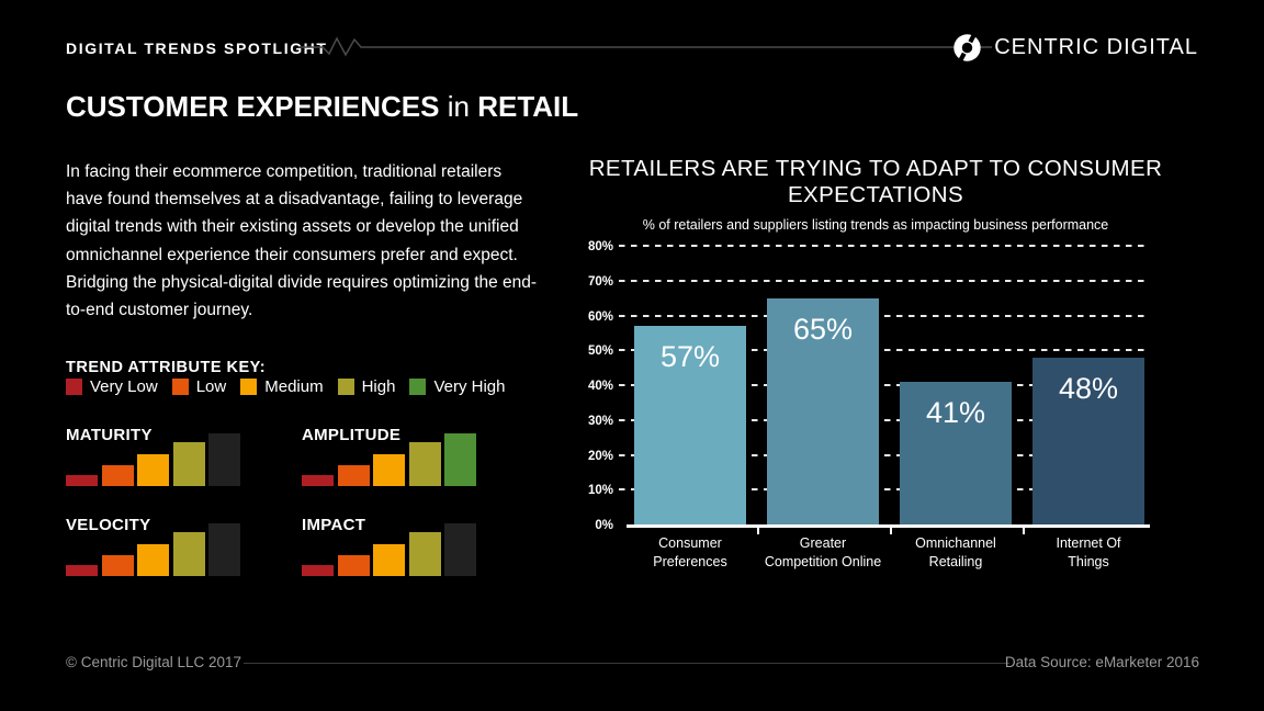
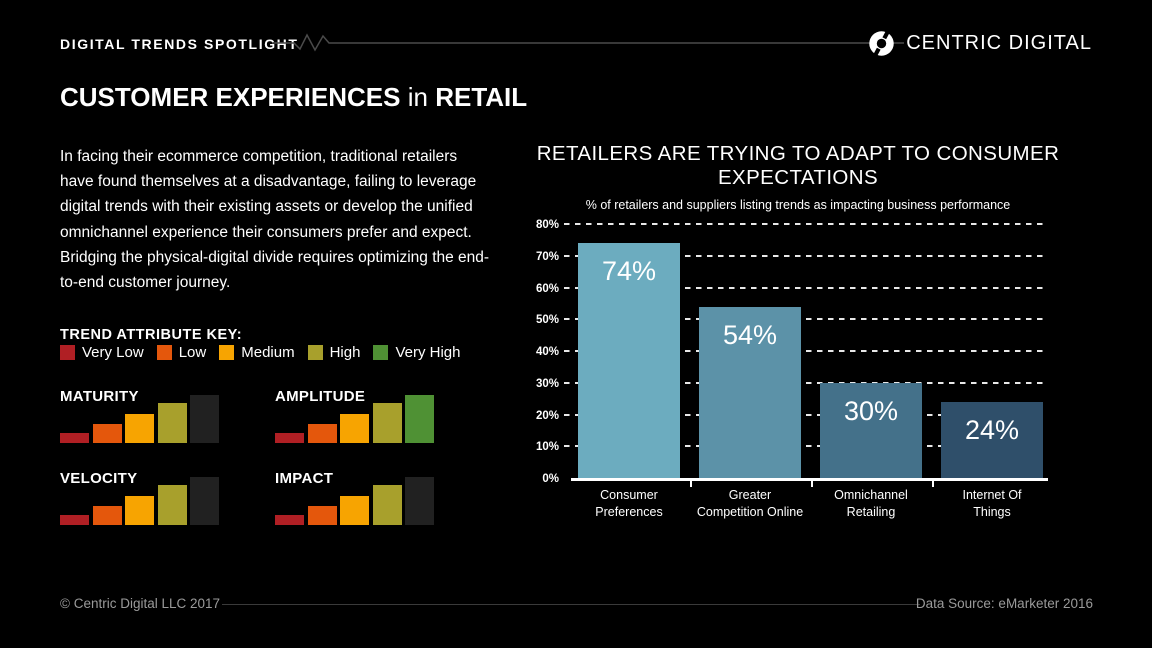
Consumer Preferences: 57% -> 74%
Greater Competition Online: 65% -> 54%
Omnichannel Retailing: 41% -> 30%
Internet Of Things: 48% -> 24%
